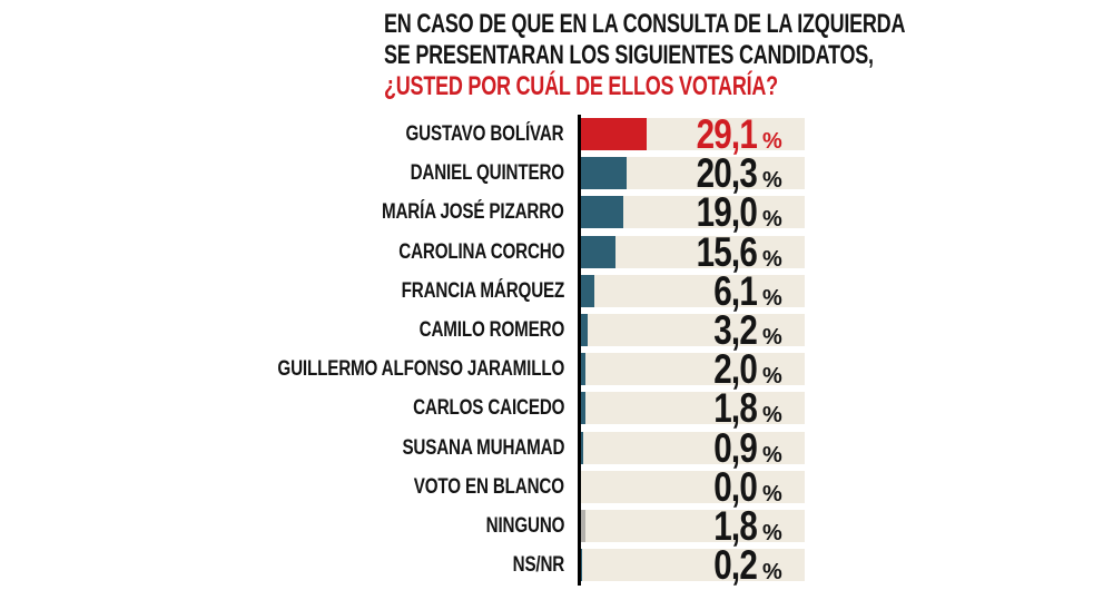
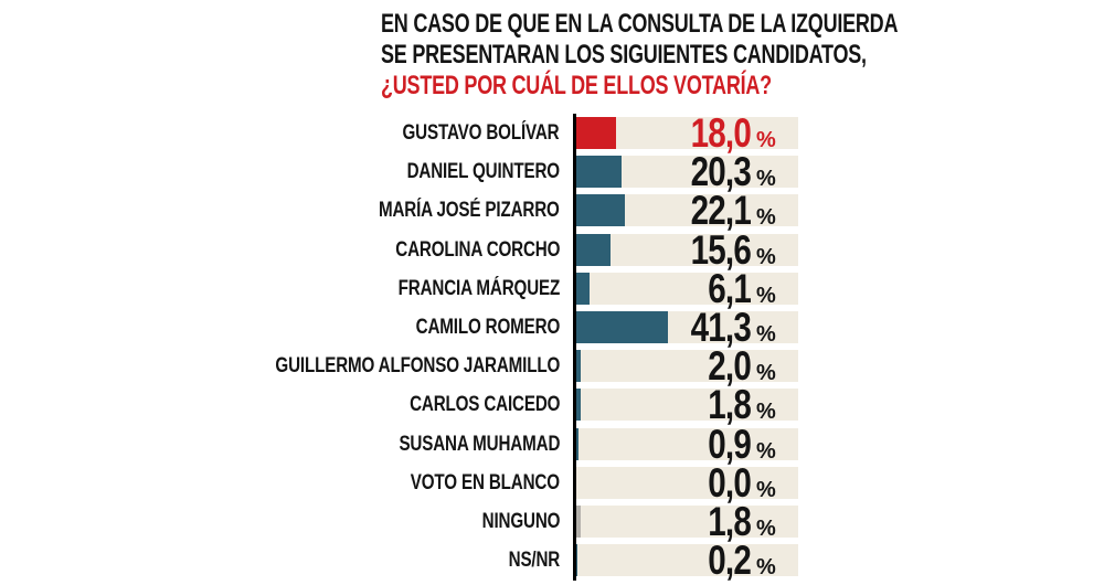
GUSTAVO BOLÍVAR: 29,1 -> 18,0
MARÍA JOSÉ PIZARRO: 19,0 -> 22,1
CAMILO ROMERO: 3,2 -> 41,3
